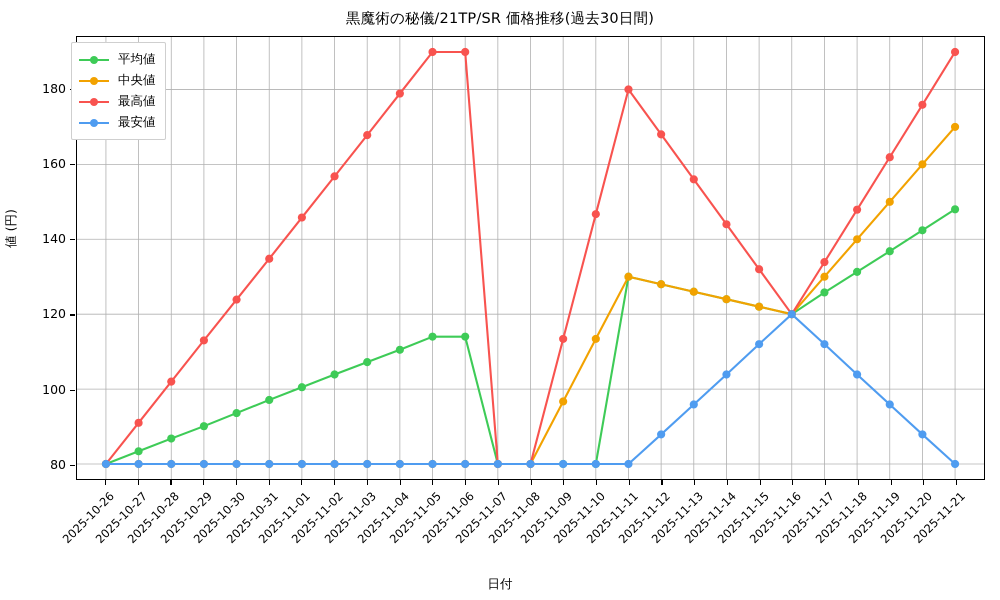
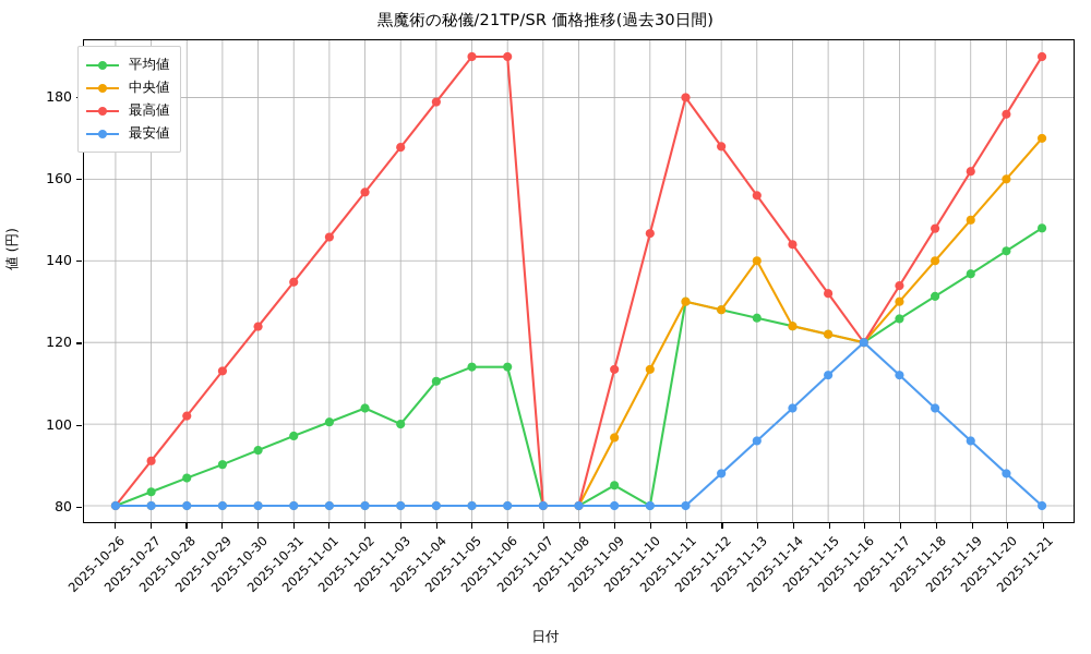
平均値/2025-11-03: 107 -> 100
平均値/2025-11-09: 80 -> 85
中央値/2025-11-13: 126 -> 140
